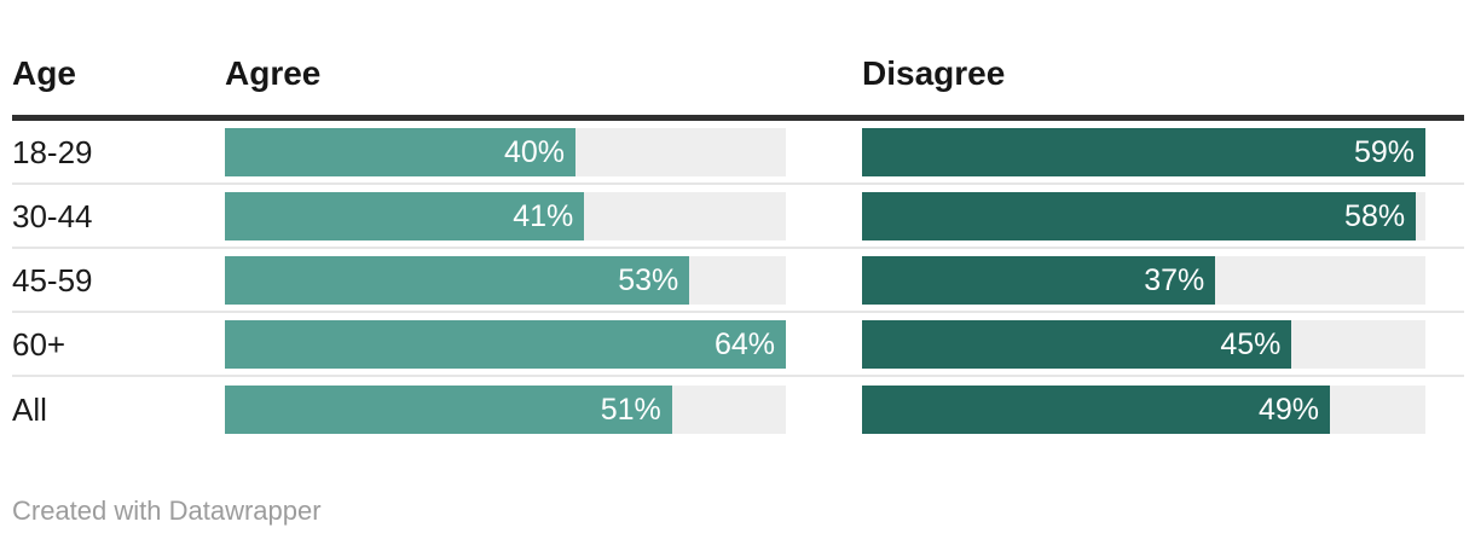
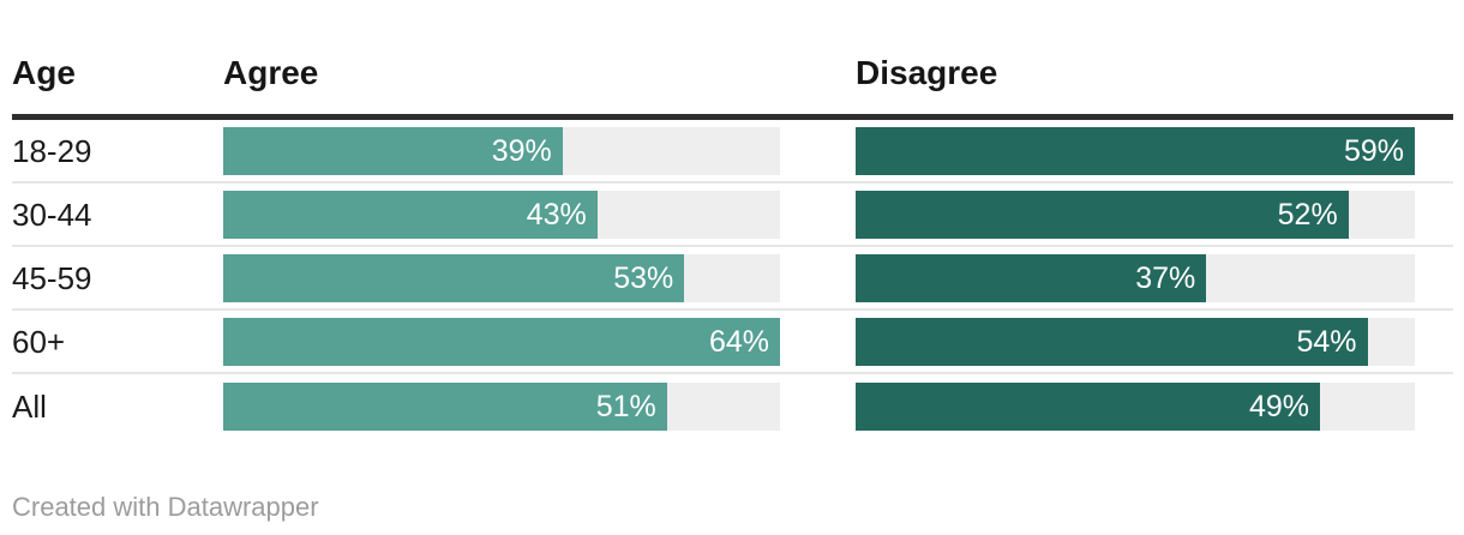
Agree/18-29: 40% -> 39%
Agree/30-44: 41% -> 43%
Disagree/30-44: 58% -> 52%
Disagree/60+: 45% -> 54%
